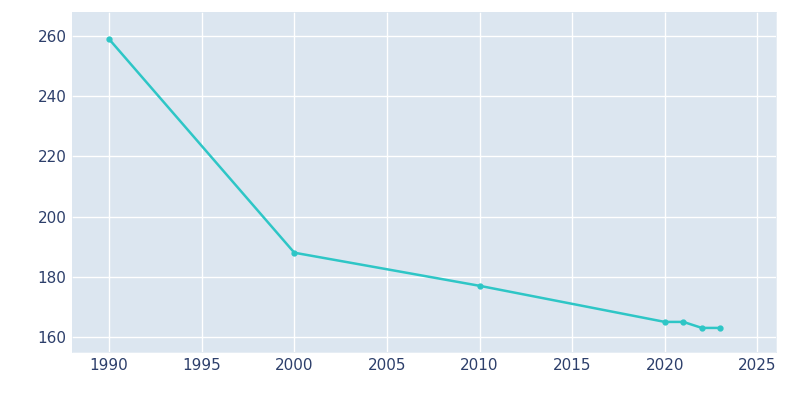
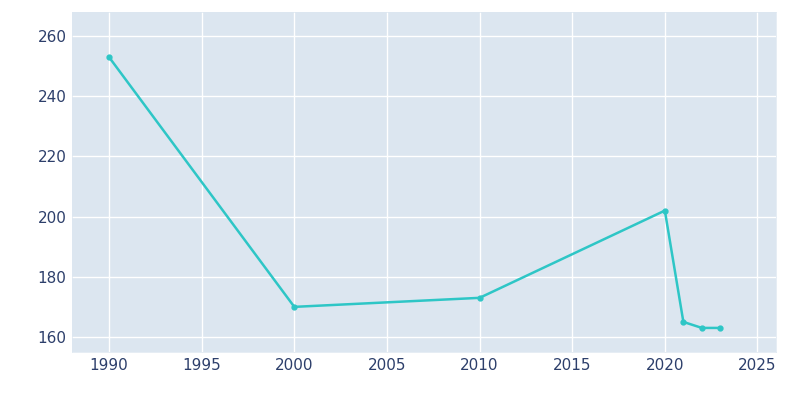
1990: 259 -> 253
2000: 188 -> 170
2010: 177 -> 173
2020: 165 -> 202
